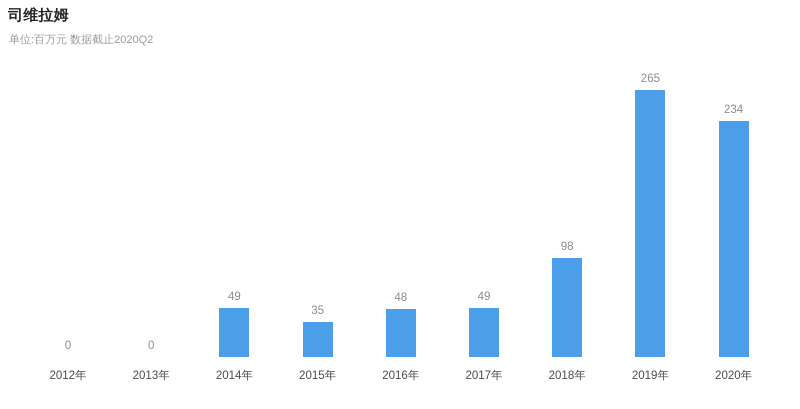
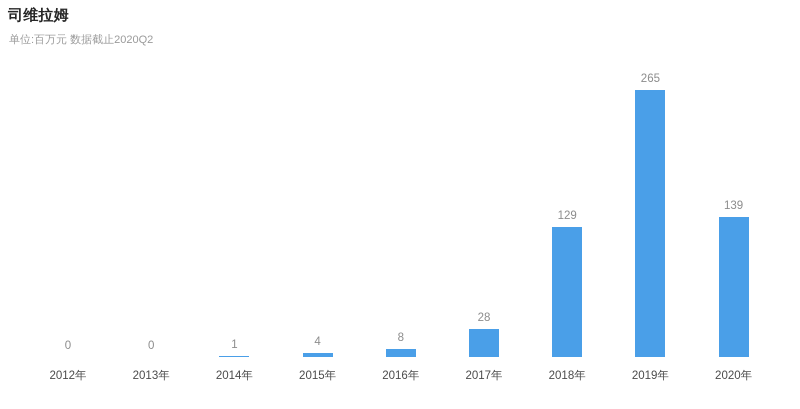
2014年: 49 -> 1
2015年: 35 -> 4
2016年: 48 -> 8
2017年: 49 -> 28
2018年: 98 -> 129
2020年: 234 -> 139
